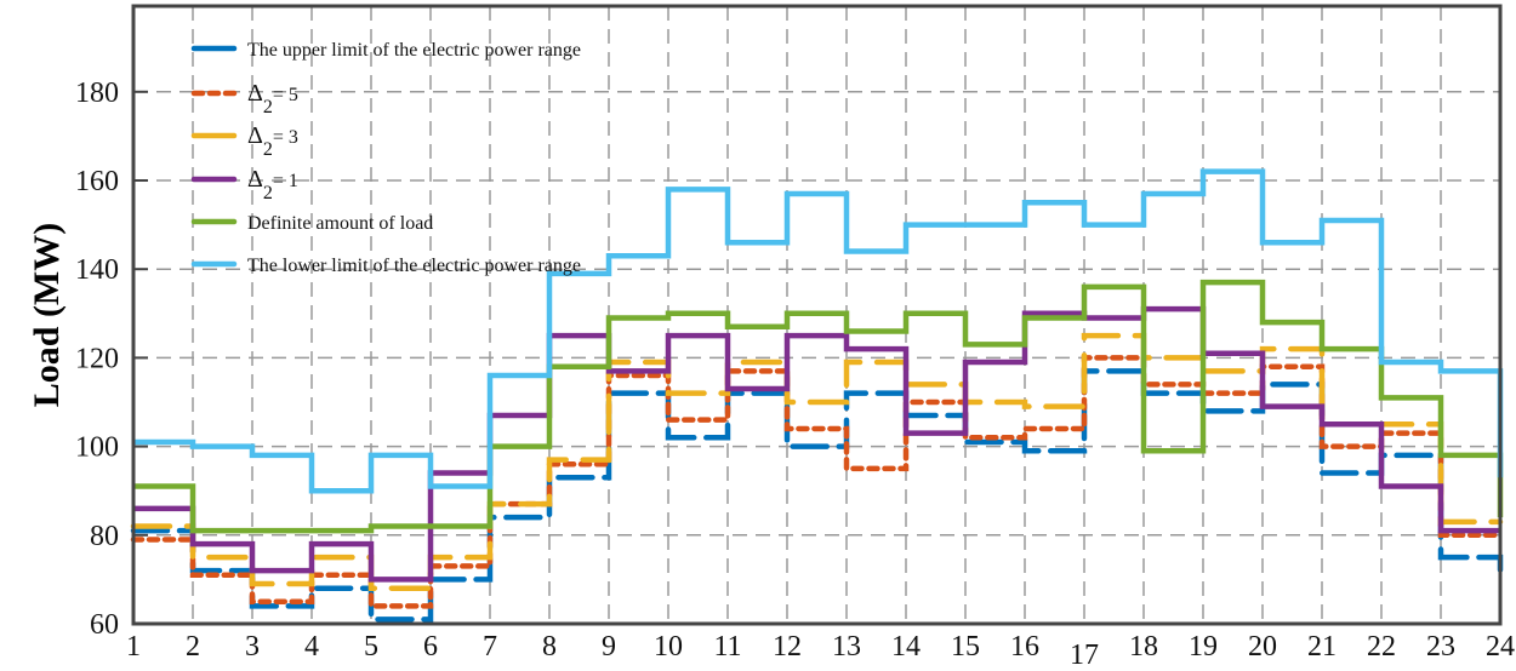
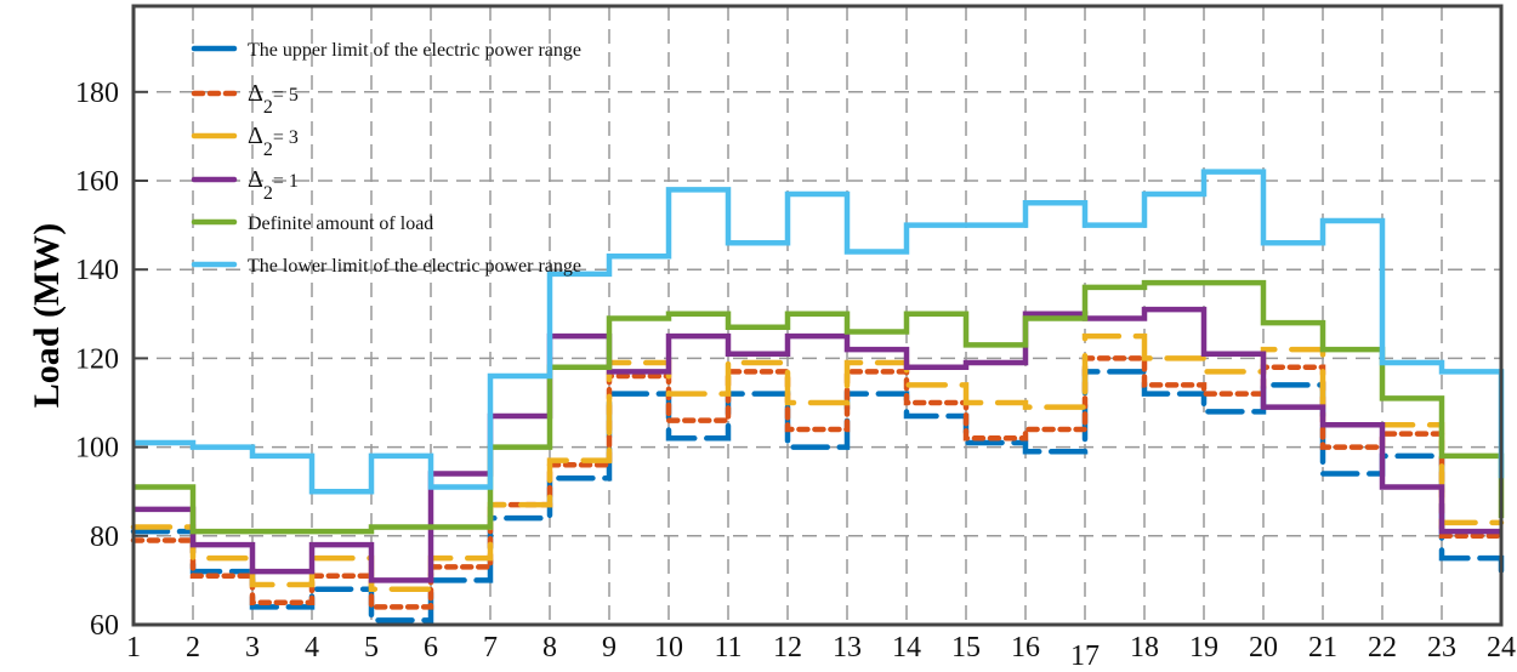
Δ2= 1/11: 113 -> 121
Δ2= 5/13: 95 -> 117
Δ2= 1/14: 103 -> 118
Definite amount of load/18: 99 -> 137
